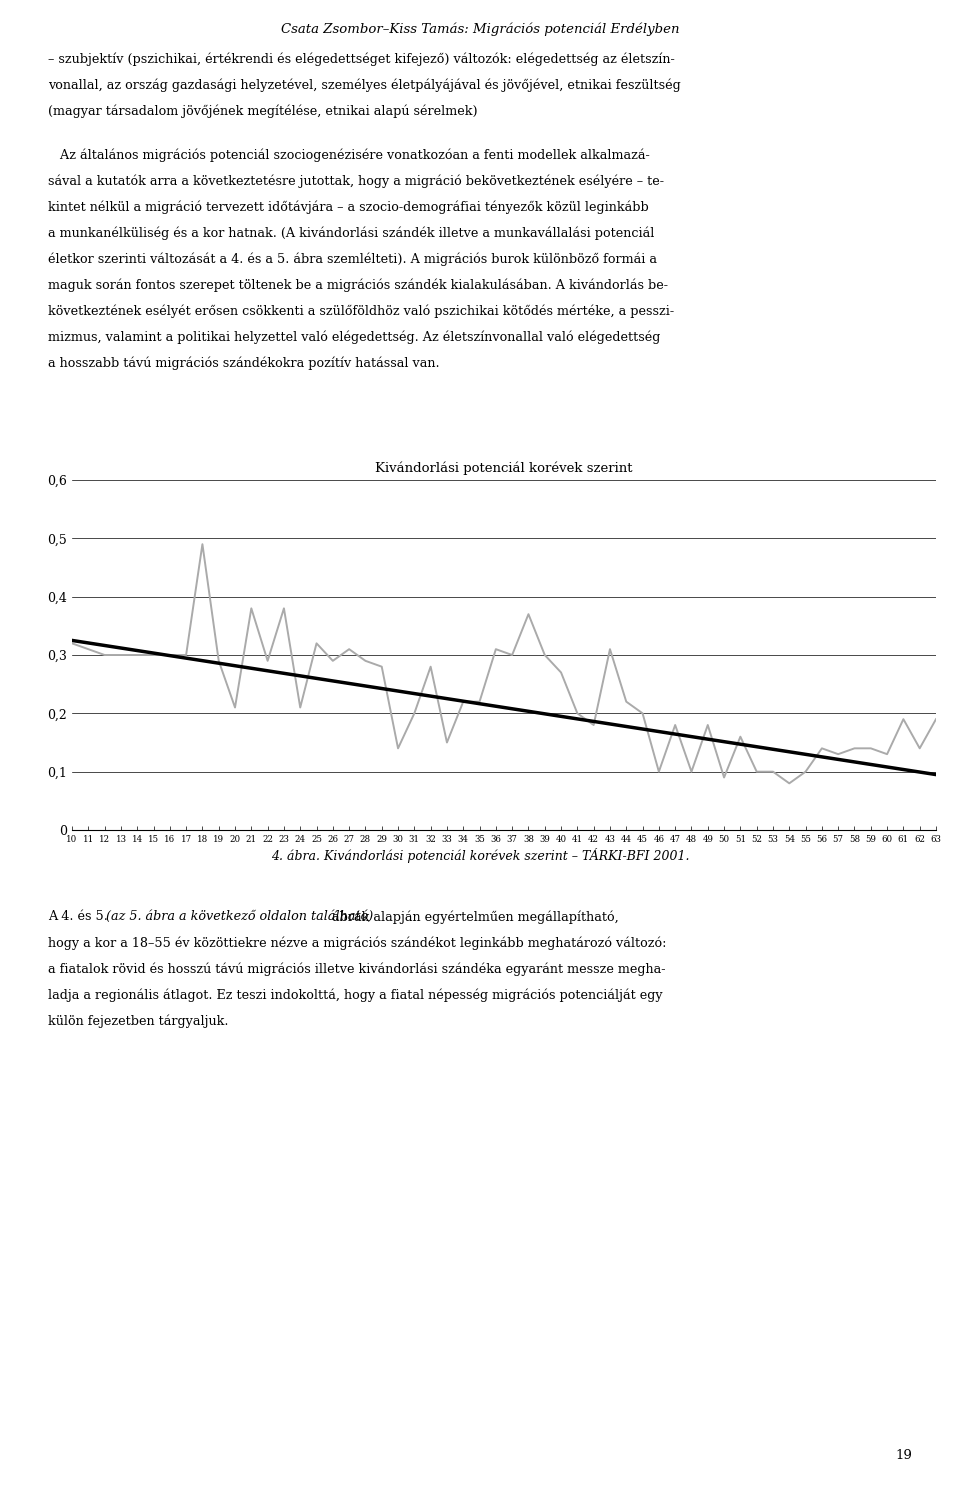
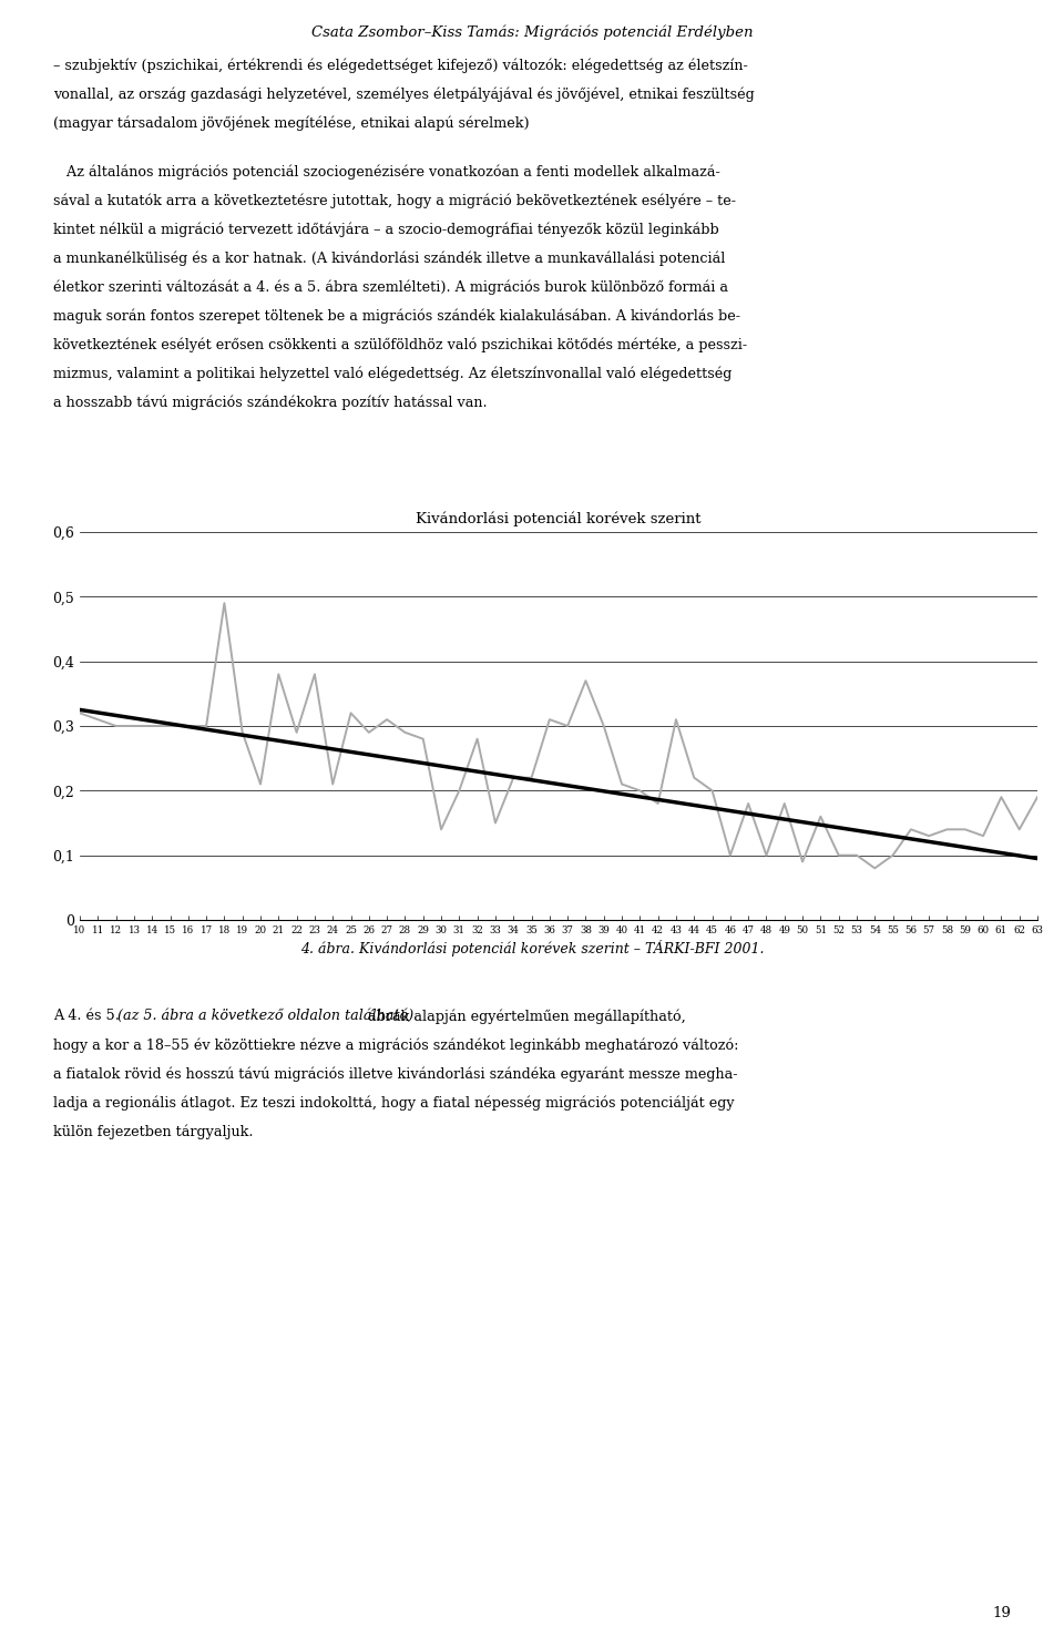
40: 0,27 -> 0,21
